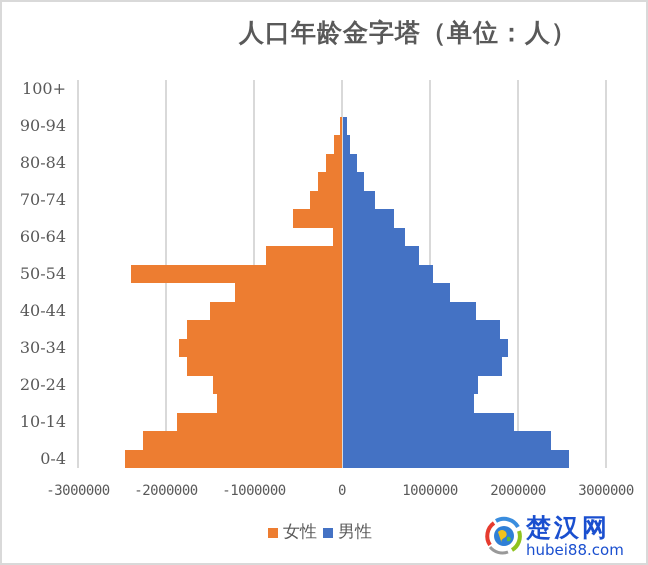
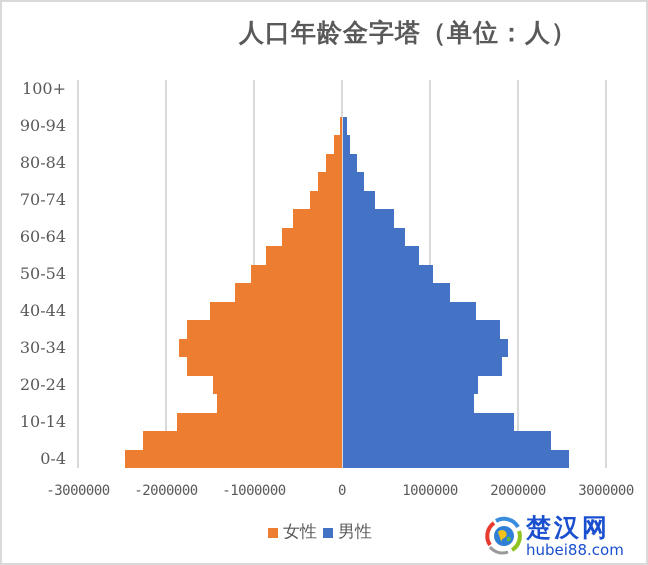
女性/50-54: -2400000 -> -1000000
女性/60-64: -100000 -> -700000
